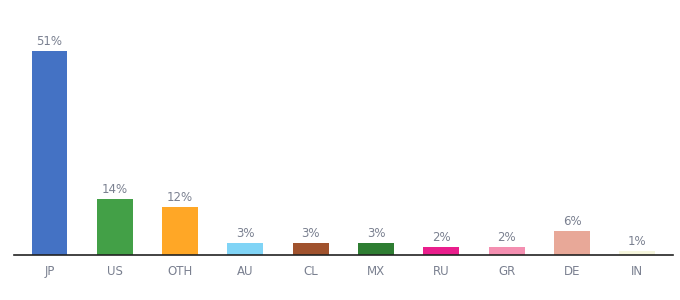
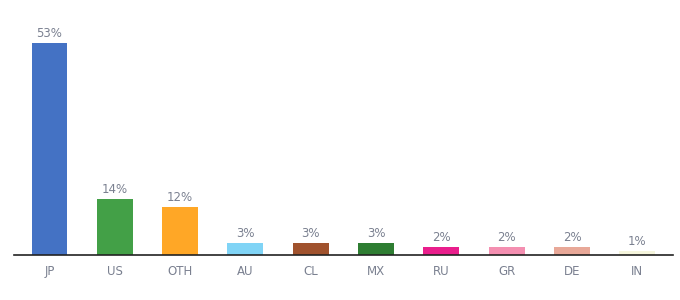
JP: 51% -> 53%
DE: 6% -> 2%
